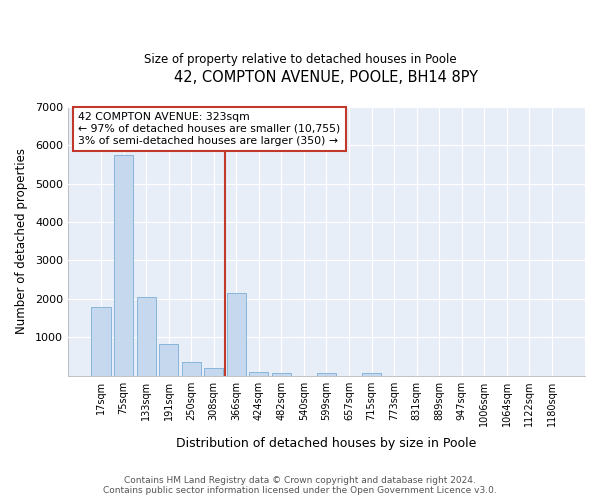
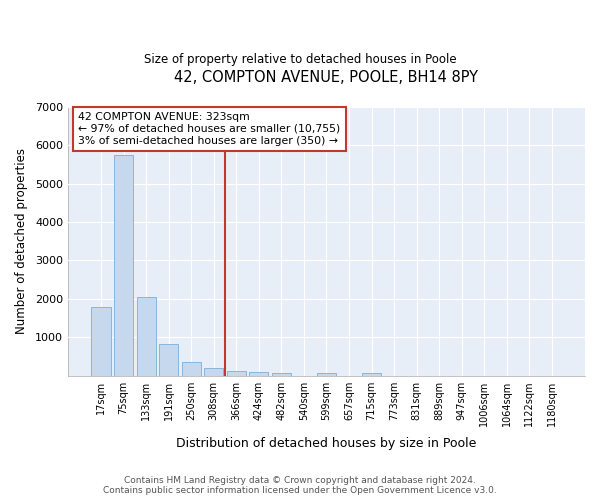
366sqm: 2150 -> 120
